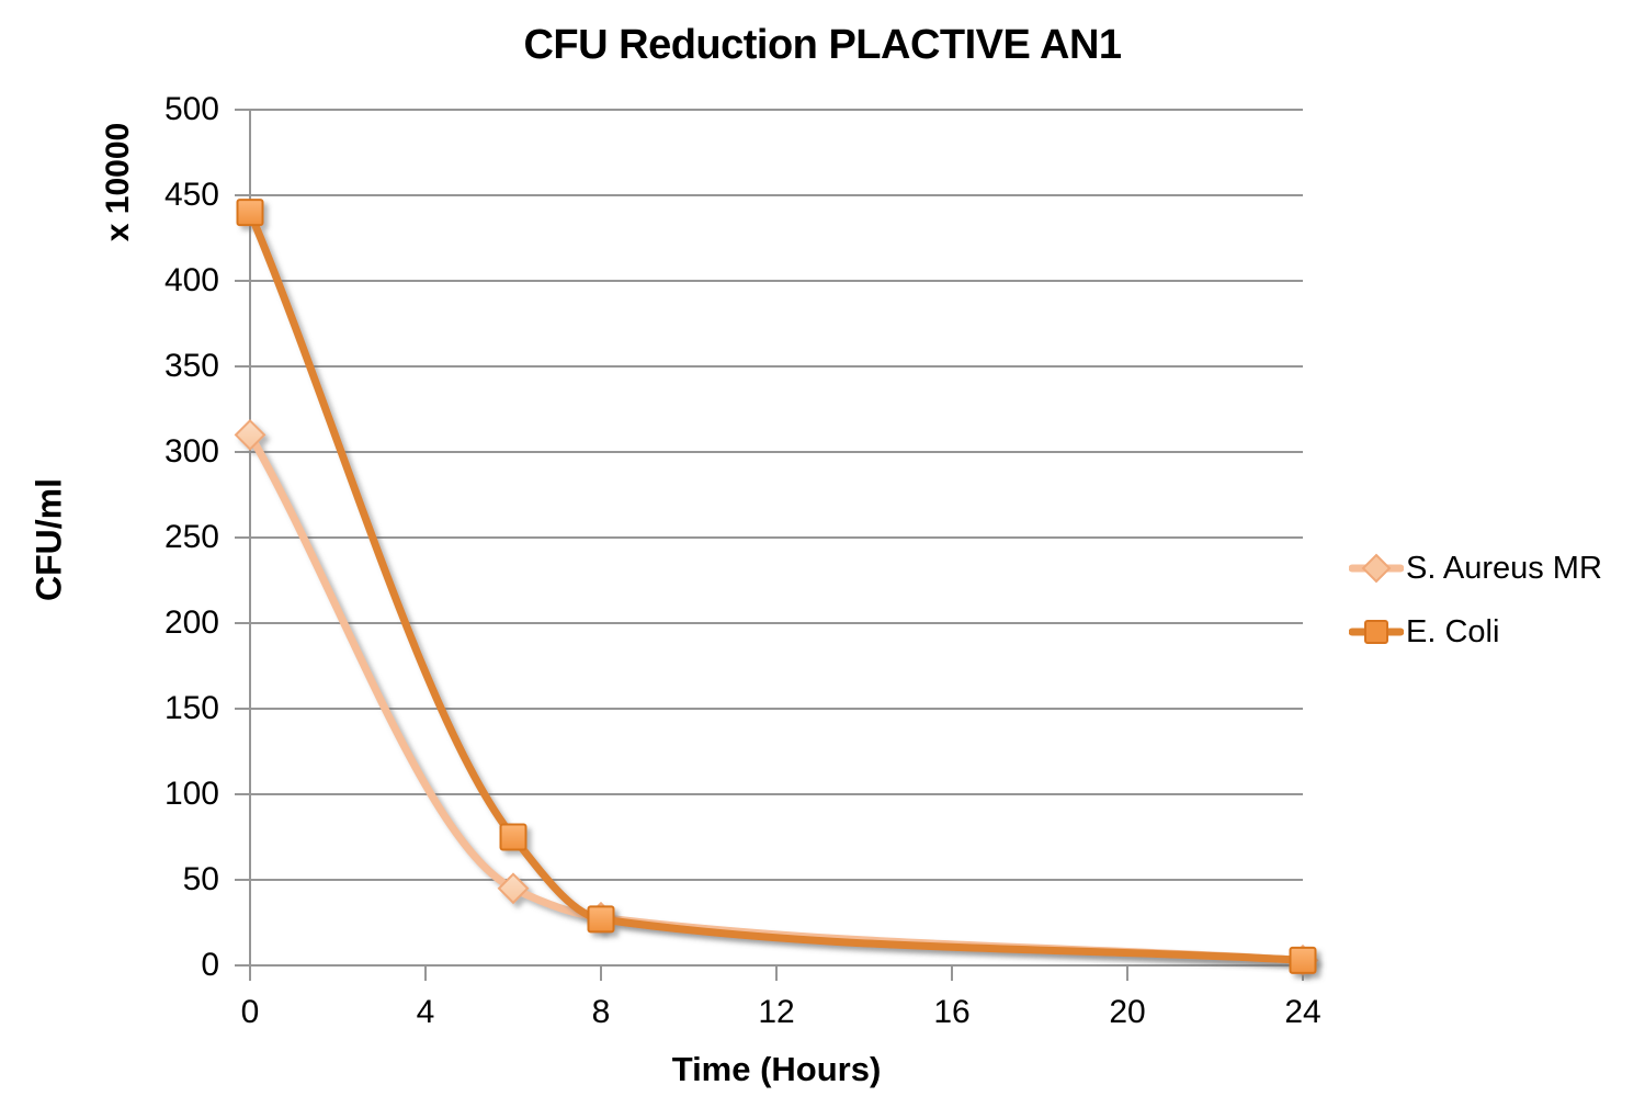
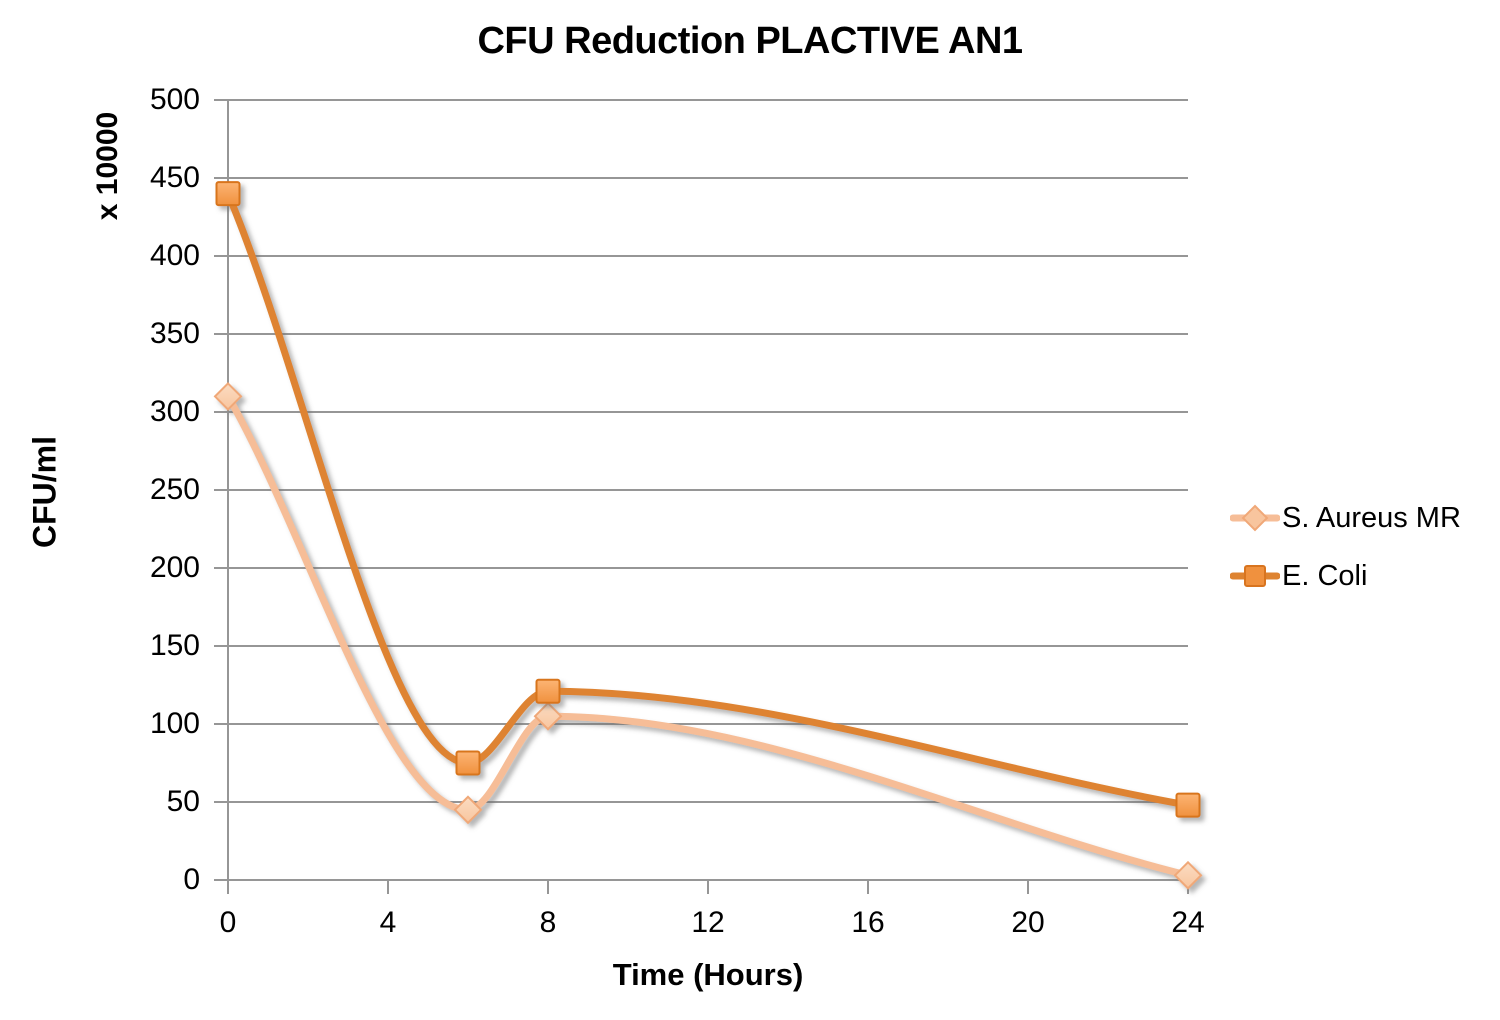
S. Aureus MR/8: 28 -> 105
E. Coli/8: 27 -> 121
E. Coli/24: 3 -> 48
